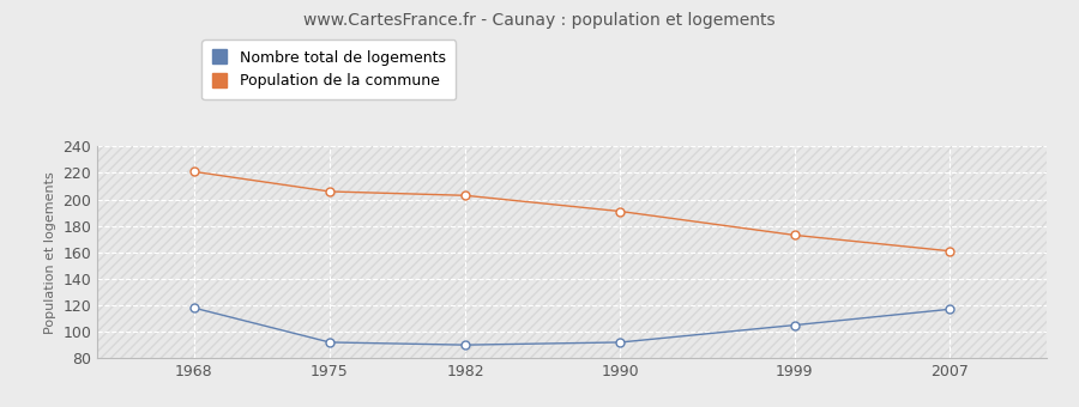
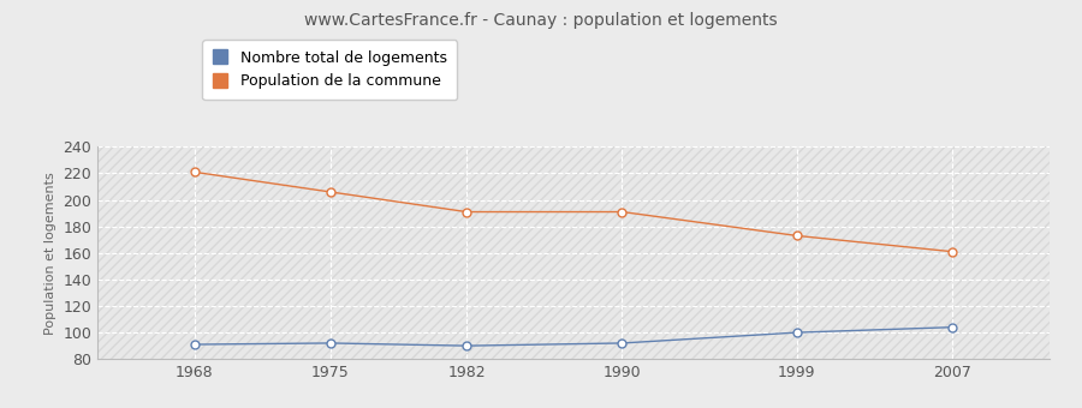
Nombre total de logements/1968: 118 -> 91
Population de la commune/1982: 203 -> 191
Nombre total de logements/1999: 105 -> 100
Nombre total de logements/2007: 117 -> 104
